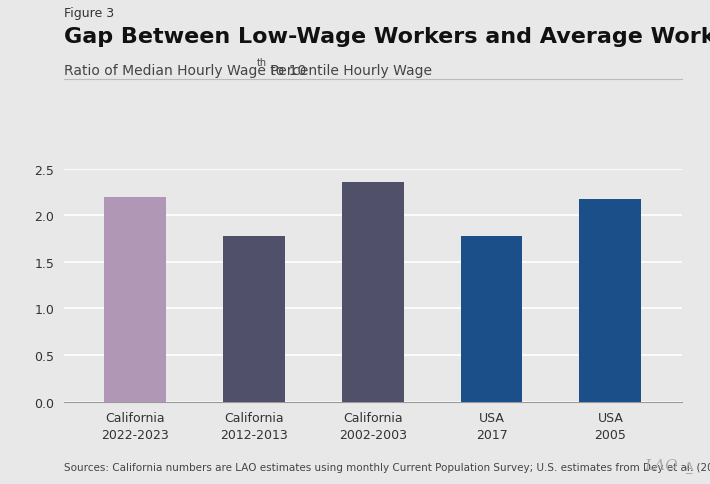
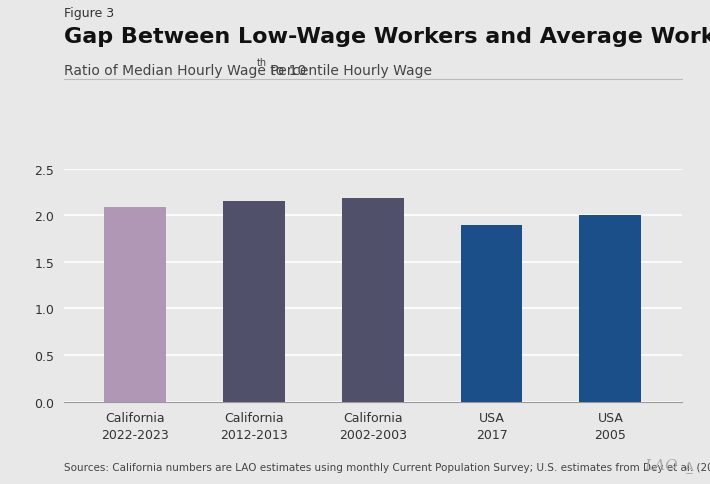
California 2022-2023: 2.20 -> 2.09
California 2012-2013: 1.78 -> 2.15
California 2002-2003: 2.36 -> 2.19
USA 2017: 1.78 -> 1.90
USA 2005: 2.18 -> 2.00
